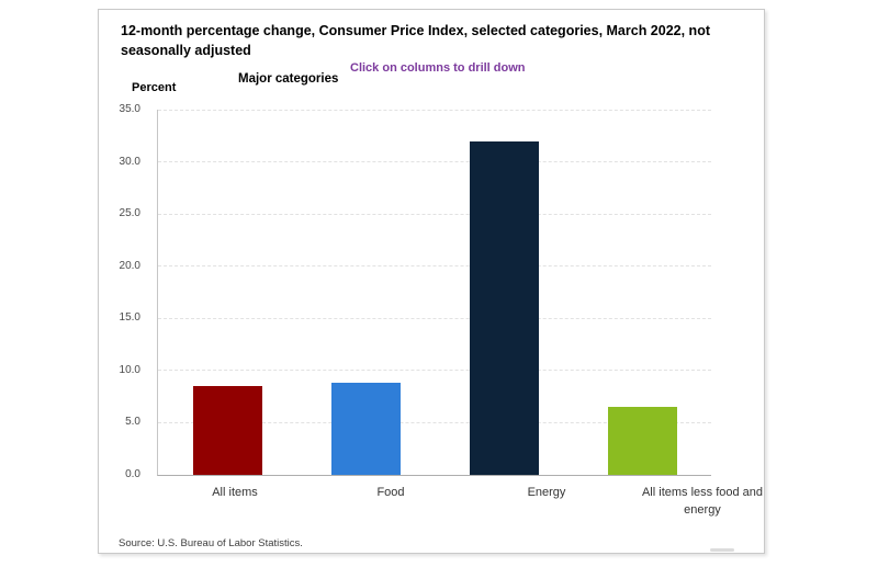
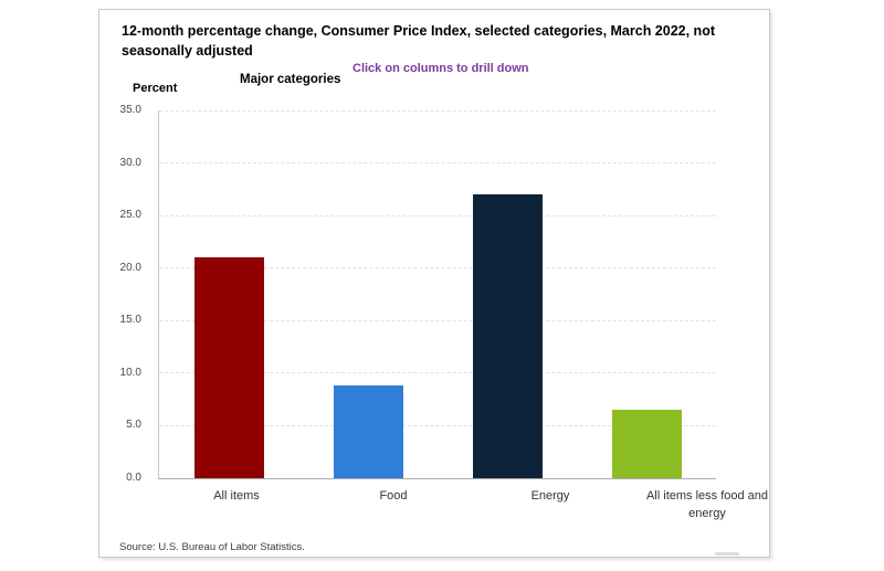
All items: 8 -> 21
Energy: 32 -> 27
